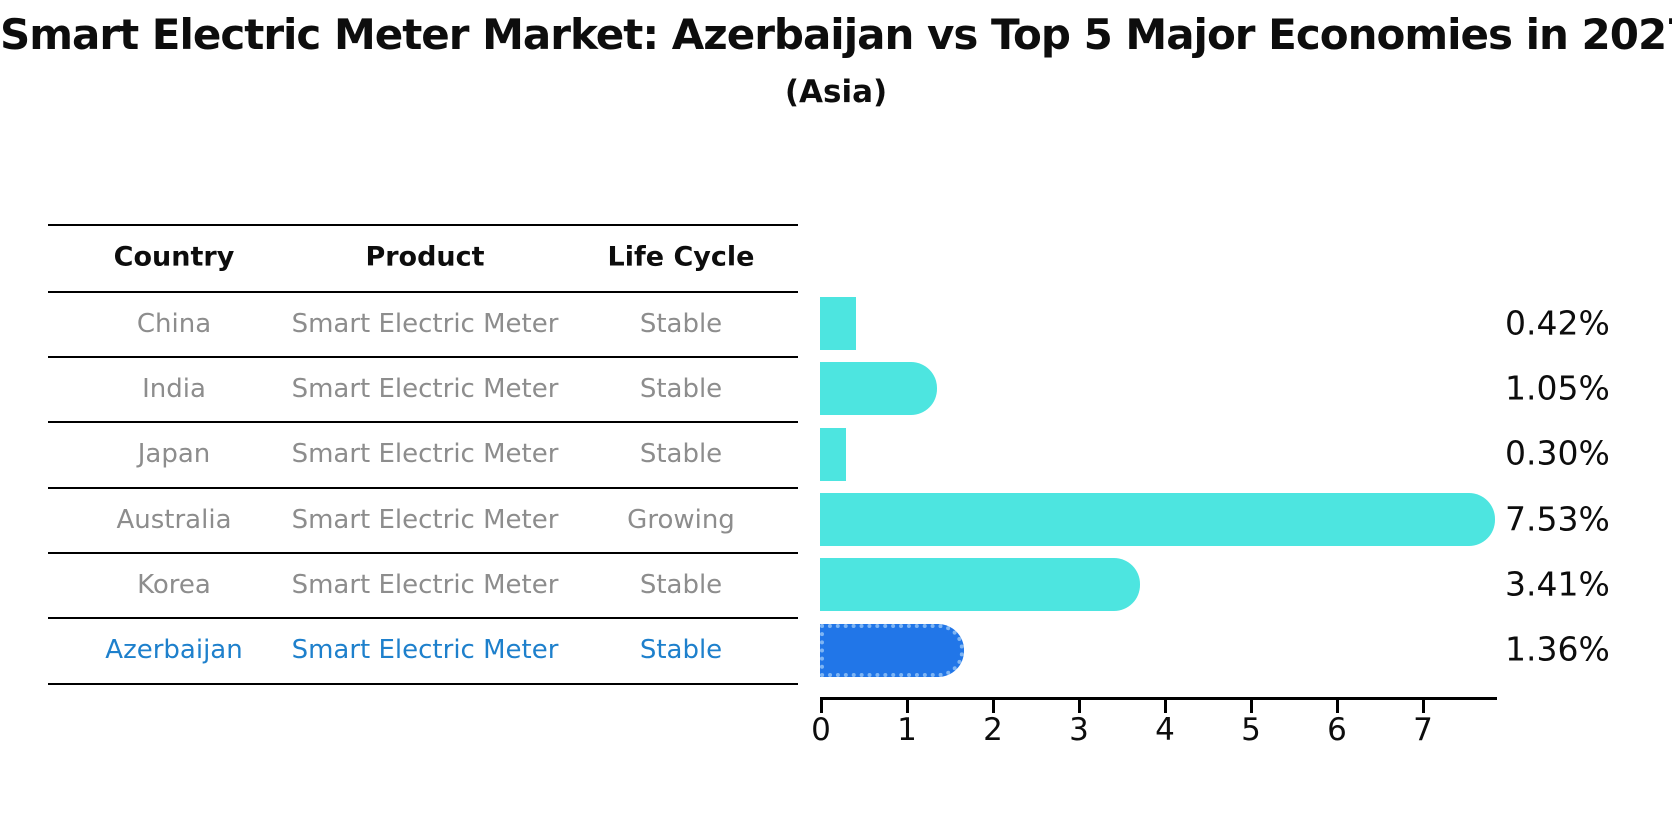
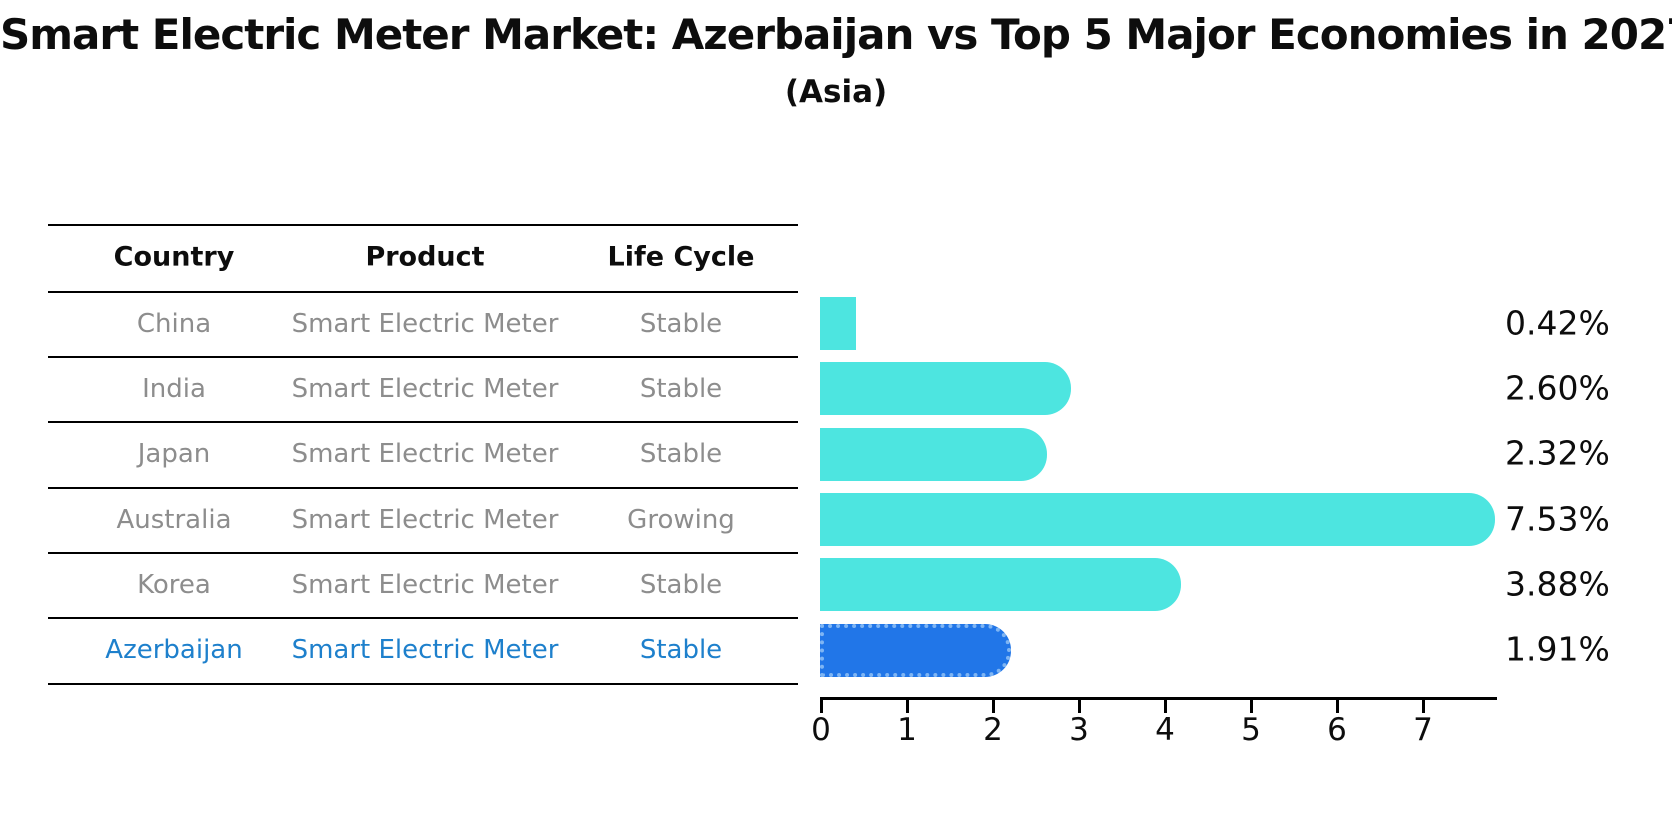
India: 1.05% -> 2.60%
Japan: 0.30% -> 2.32%
Korea: 3.41% -> 3.88%
Azerbaijan: 1.36% -> 1.91%
